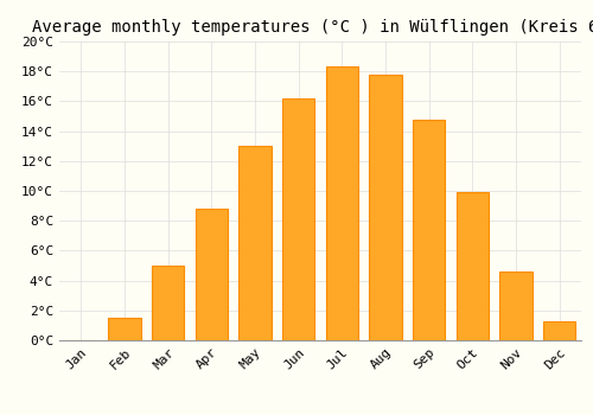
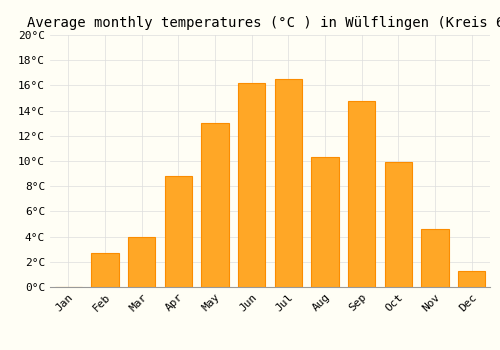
Feb: 1.5°C -> 2.7°C
Mar: 5.0°C -> 4.0°C
Jul: 18.3°C -> 16.5°C
Aug: 17.8°C -> 10.3°C
